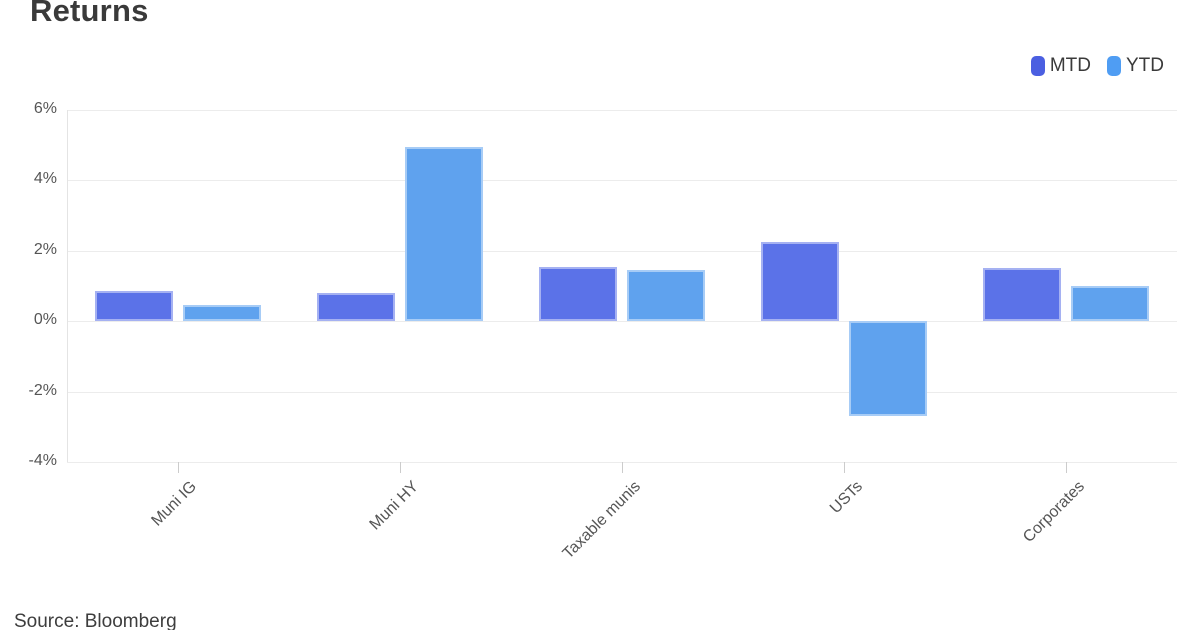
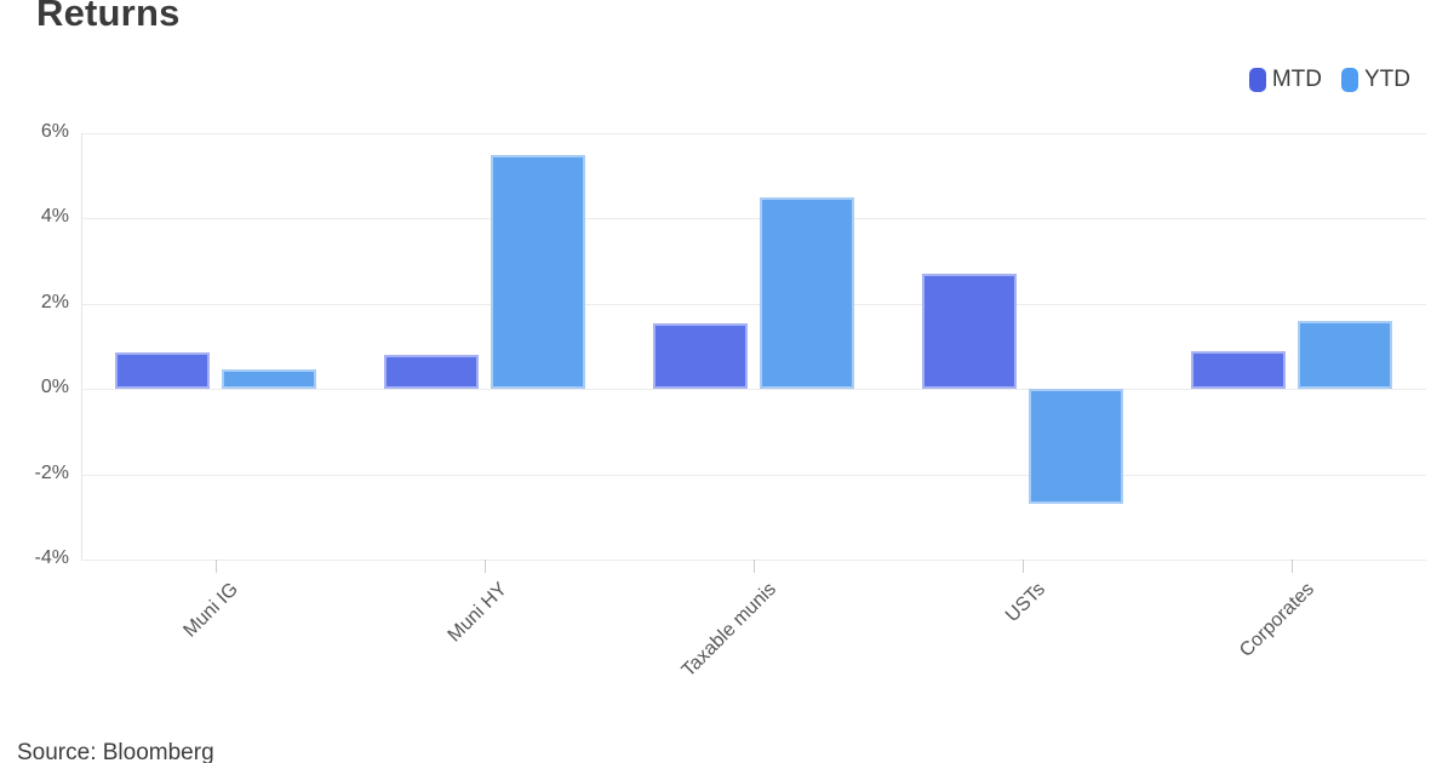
YTD/Muni HY: 5.0% -> 5.5%
YTD/Taxable munis: 1.4% -> 4.5%
MTD/USTs: 2.2% -> 2.7%
MTD/Corporates: 1.5% -> 0.9%
YTD/Corporates: 1.0% -> 1.6%
